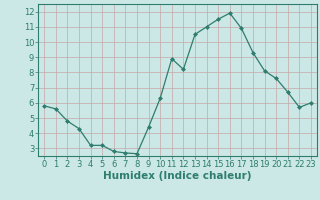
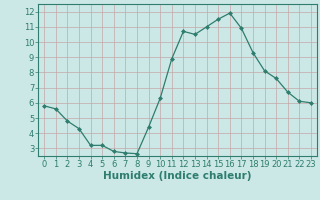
12: 8.2 -> 10.7
22: 5.7 -> 6.1
